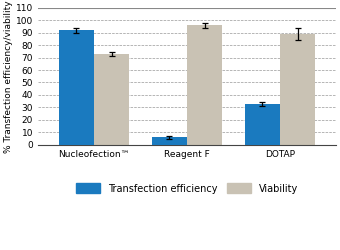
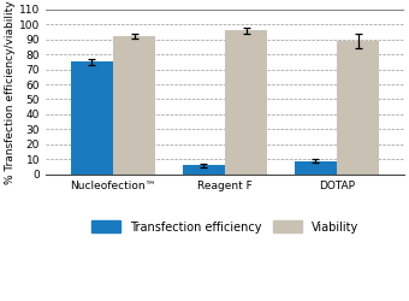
Transfection efficiency/Nucleofection™: 92 -> 75
Viability/Nucleofection™: 73 -> 92
Transfection efficiency/DOTAP: 33 -> 9
